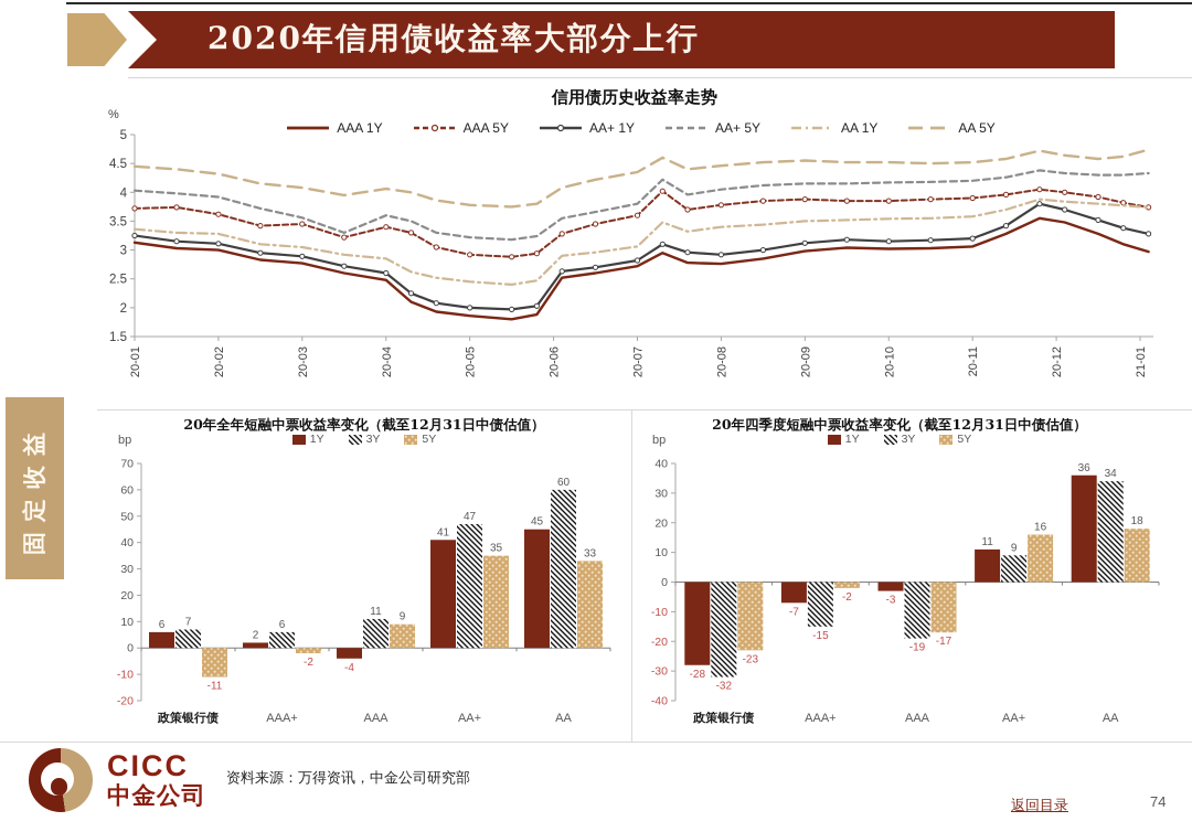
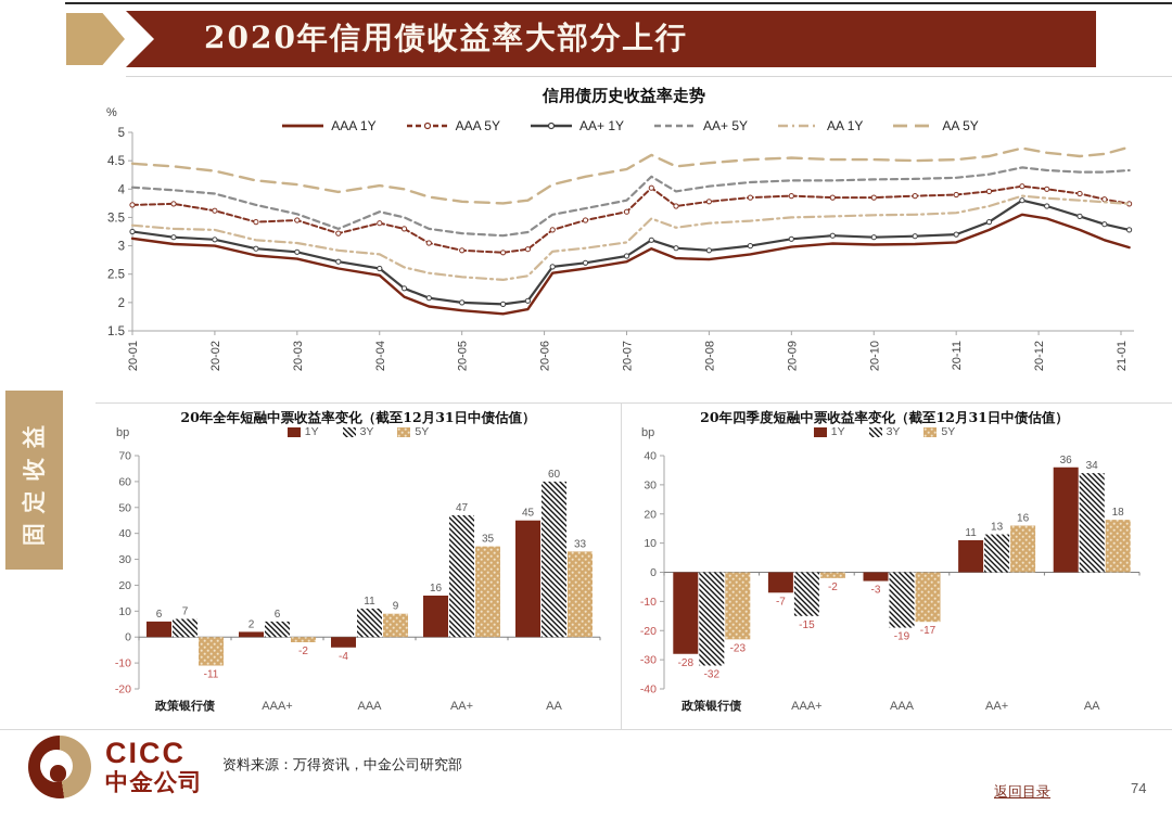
20年全年短融中票收益率变化（截至12月31日中债估值）/1Y/AA+: 41 -> 16
20年四季度短融中票收益率变化（截至12月31日中债估值）/3Y/AA+: 9 -> 13
